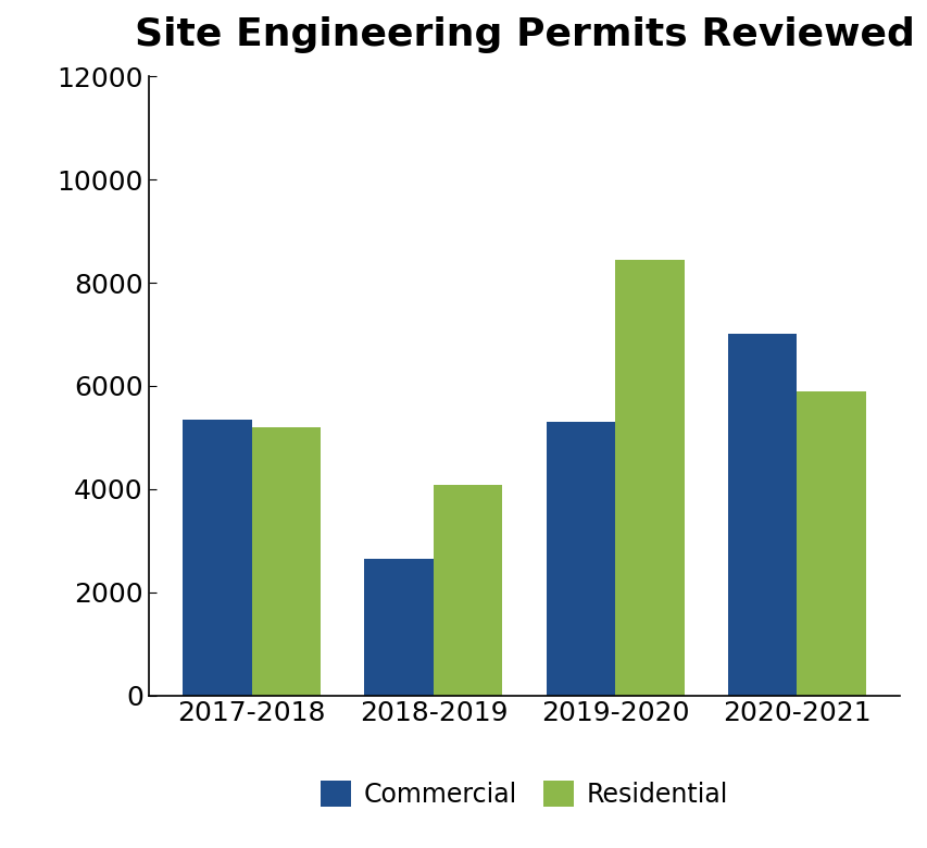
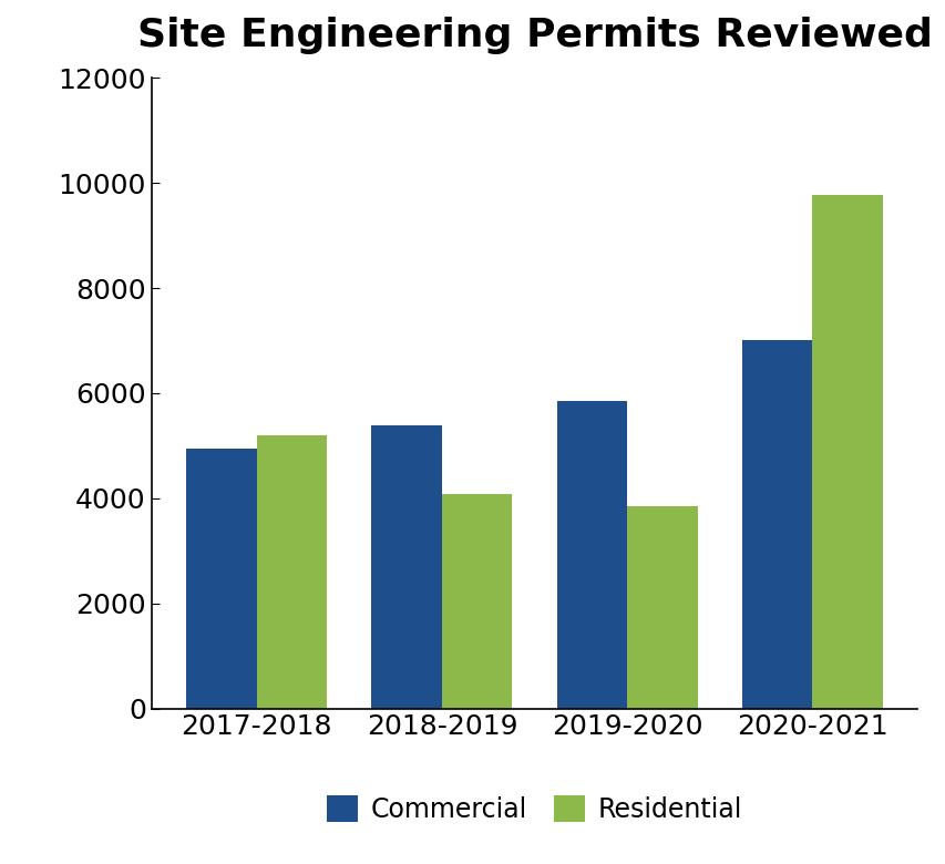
Commercial/2017-2018: 5350 -> 4950
Commercial/2018-2019: 2650 -> 5380
Commercial/2019-2020: 5300 -> 5850
Residential/2019-2020: 8450 -> 3850
Residential/2020-2021: 5900 -> 9780
